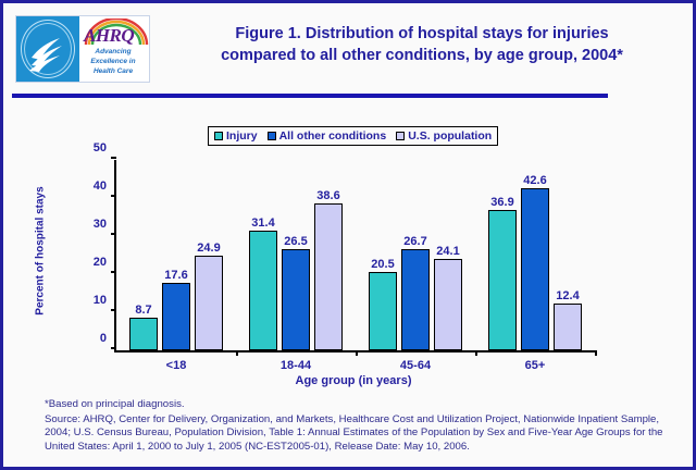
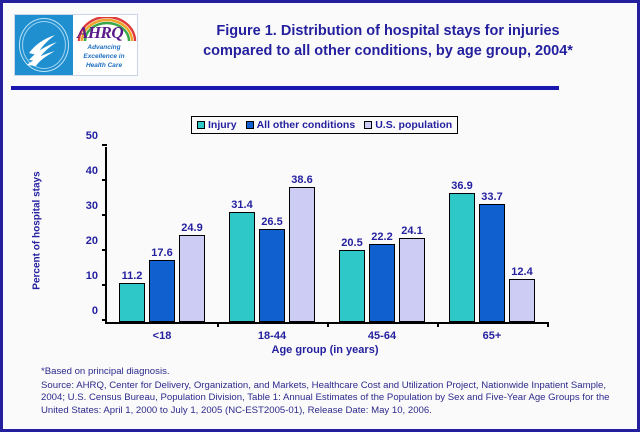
Injury/<18: 8.7 -> 11.2
All other conditions/45-64: 26.7 -> 22.2
All other conditions/65+: 42.6 -> 33.7
